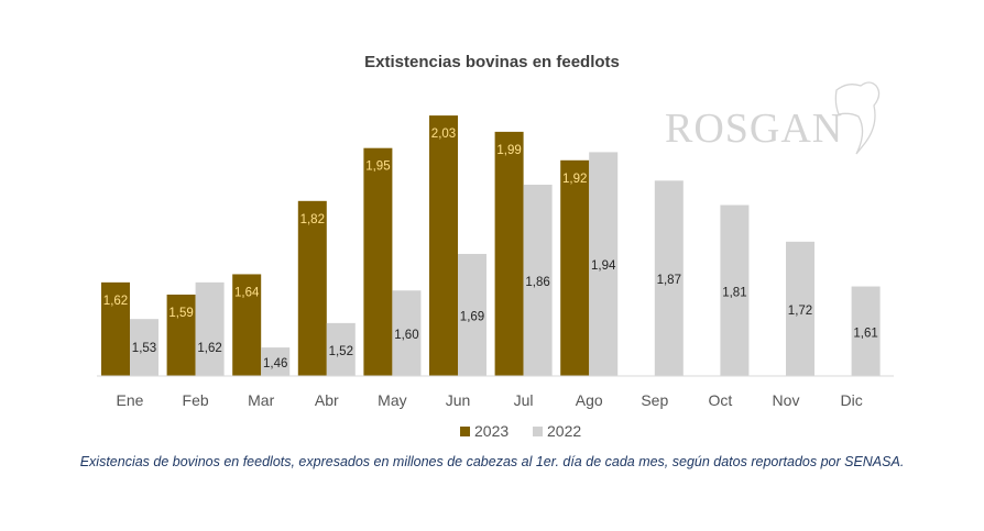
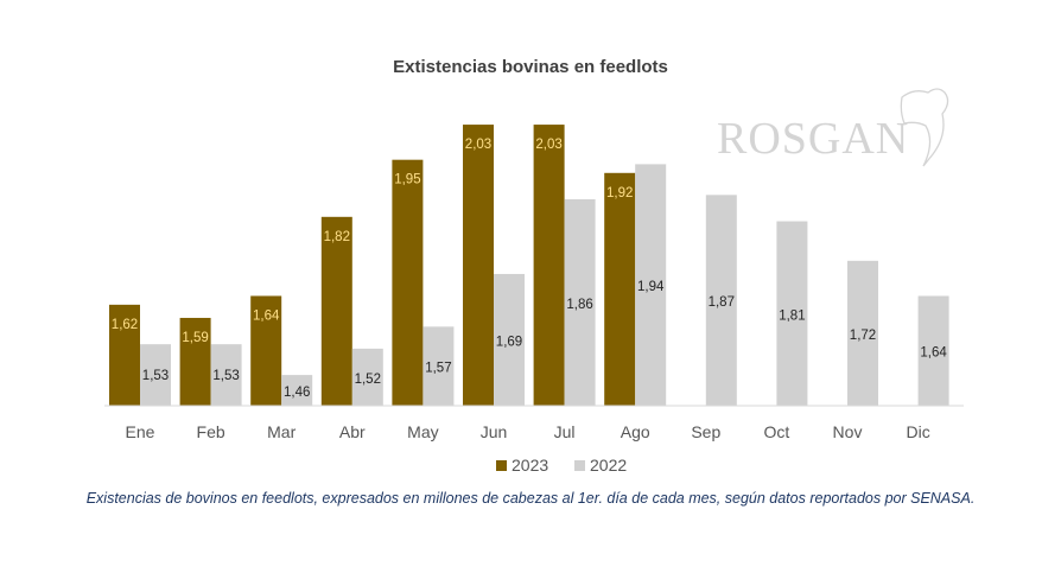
2022/Feb: 1,62 -> 1,53
2022/May: 1,60 -> 1,57
2023/Jul: 1,99 -> 2,03
2022/Dic: 1,61 -> 1,64
